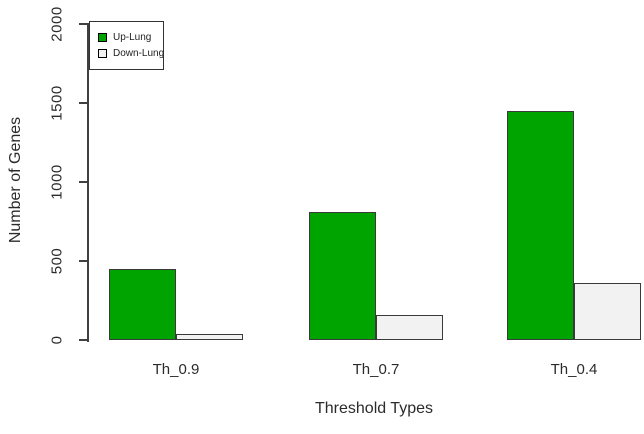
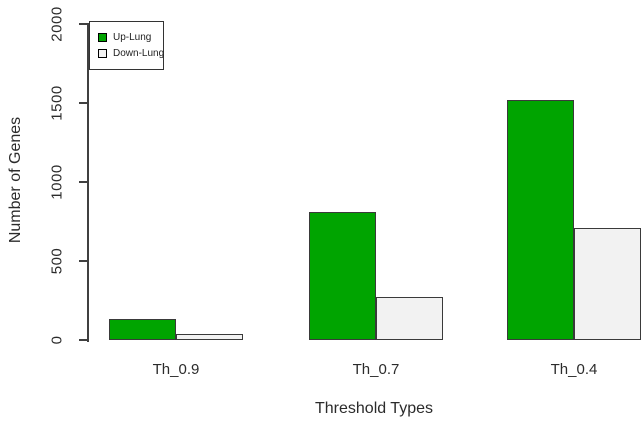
Up-Lung/Th_0.9: 450 -> 130
Down-Lung/Th_0.7: 160 -> 270
Up-Lung/Th_0.4: 1450 -> 1520
Down-Lung/Th_0.4: 360 -> 710
